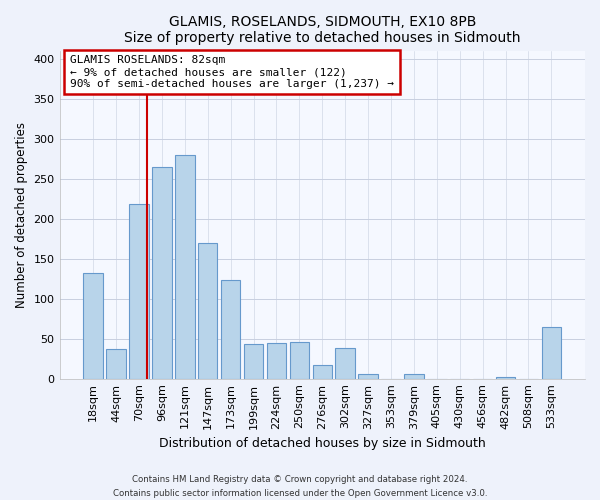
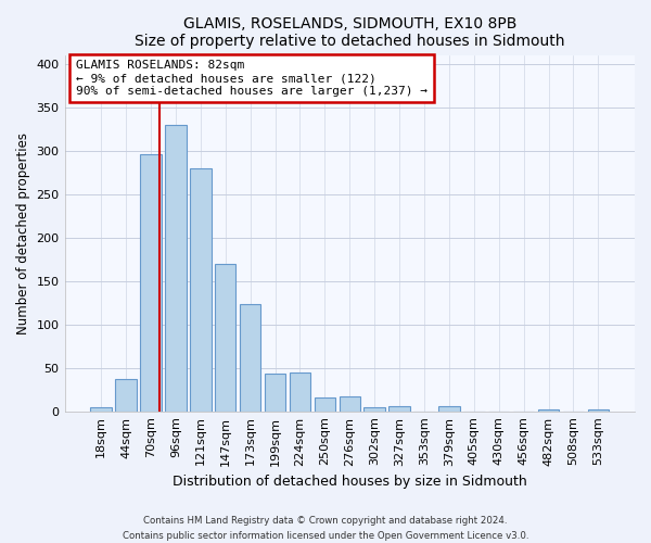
18sqm: 132 -> 5
70sqm: 218 -> 296
96sqm: 264 -> 329
250sqm: 46 -> 16
302sqm: 38 -> 5
533sqm: 64 -> 2
